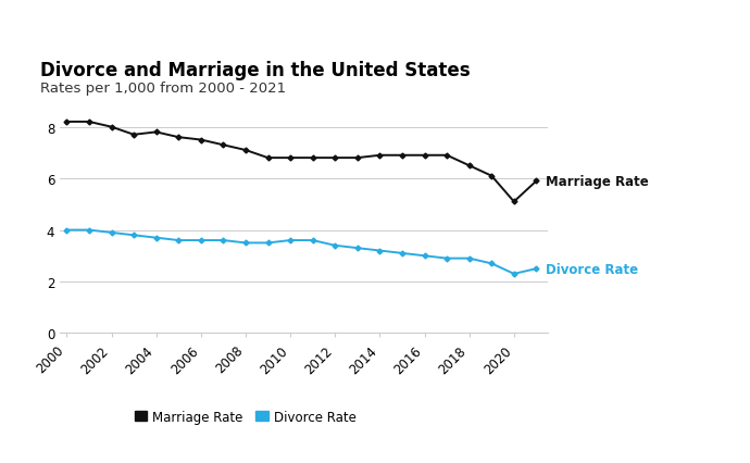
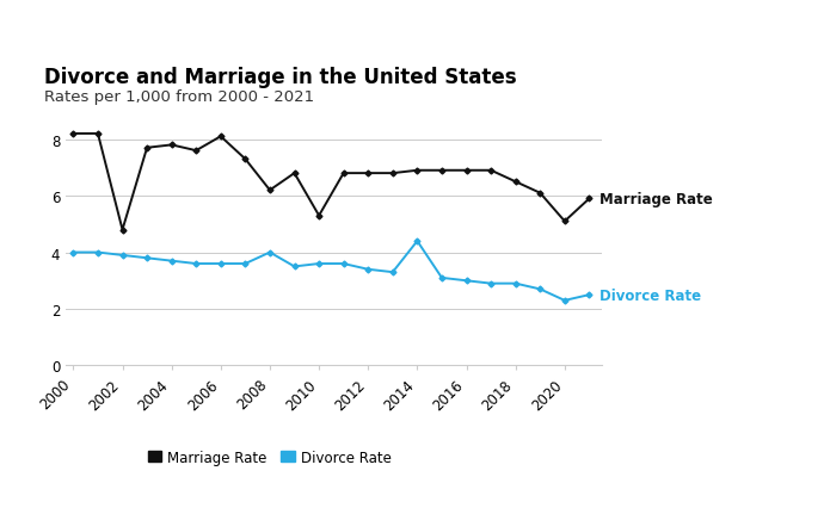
Marriage Rate/2002: 8.0 -> 4.8
Marriage Rate/2006: 7.5 -> 8.1
Marriage Rate/2008: 7.1 -> 6.2
Divorce Rate/2008: 3.5 -> 4.0
Marriage Rate/2010: 6.8 -> 5.3
Divorce Rate/2014: 3.2 -> 4.4
